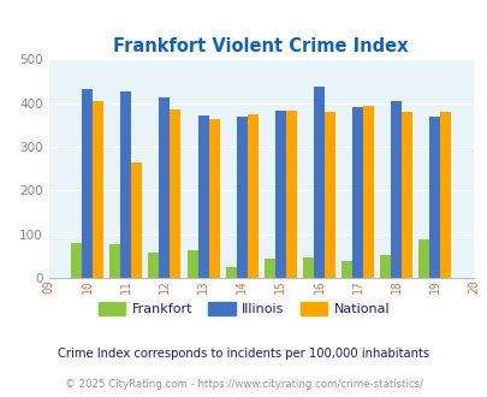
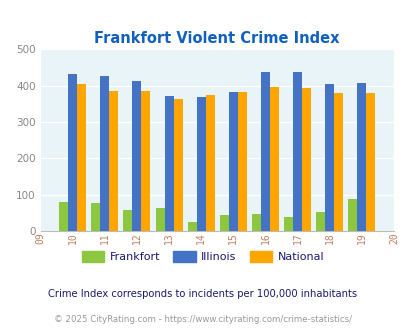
National/11: 265 -> 387
National/16: 380 -> 397
Illinois/17: 390 -> 437
Illinois/19: 370 -> 409
